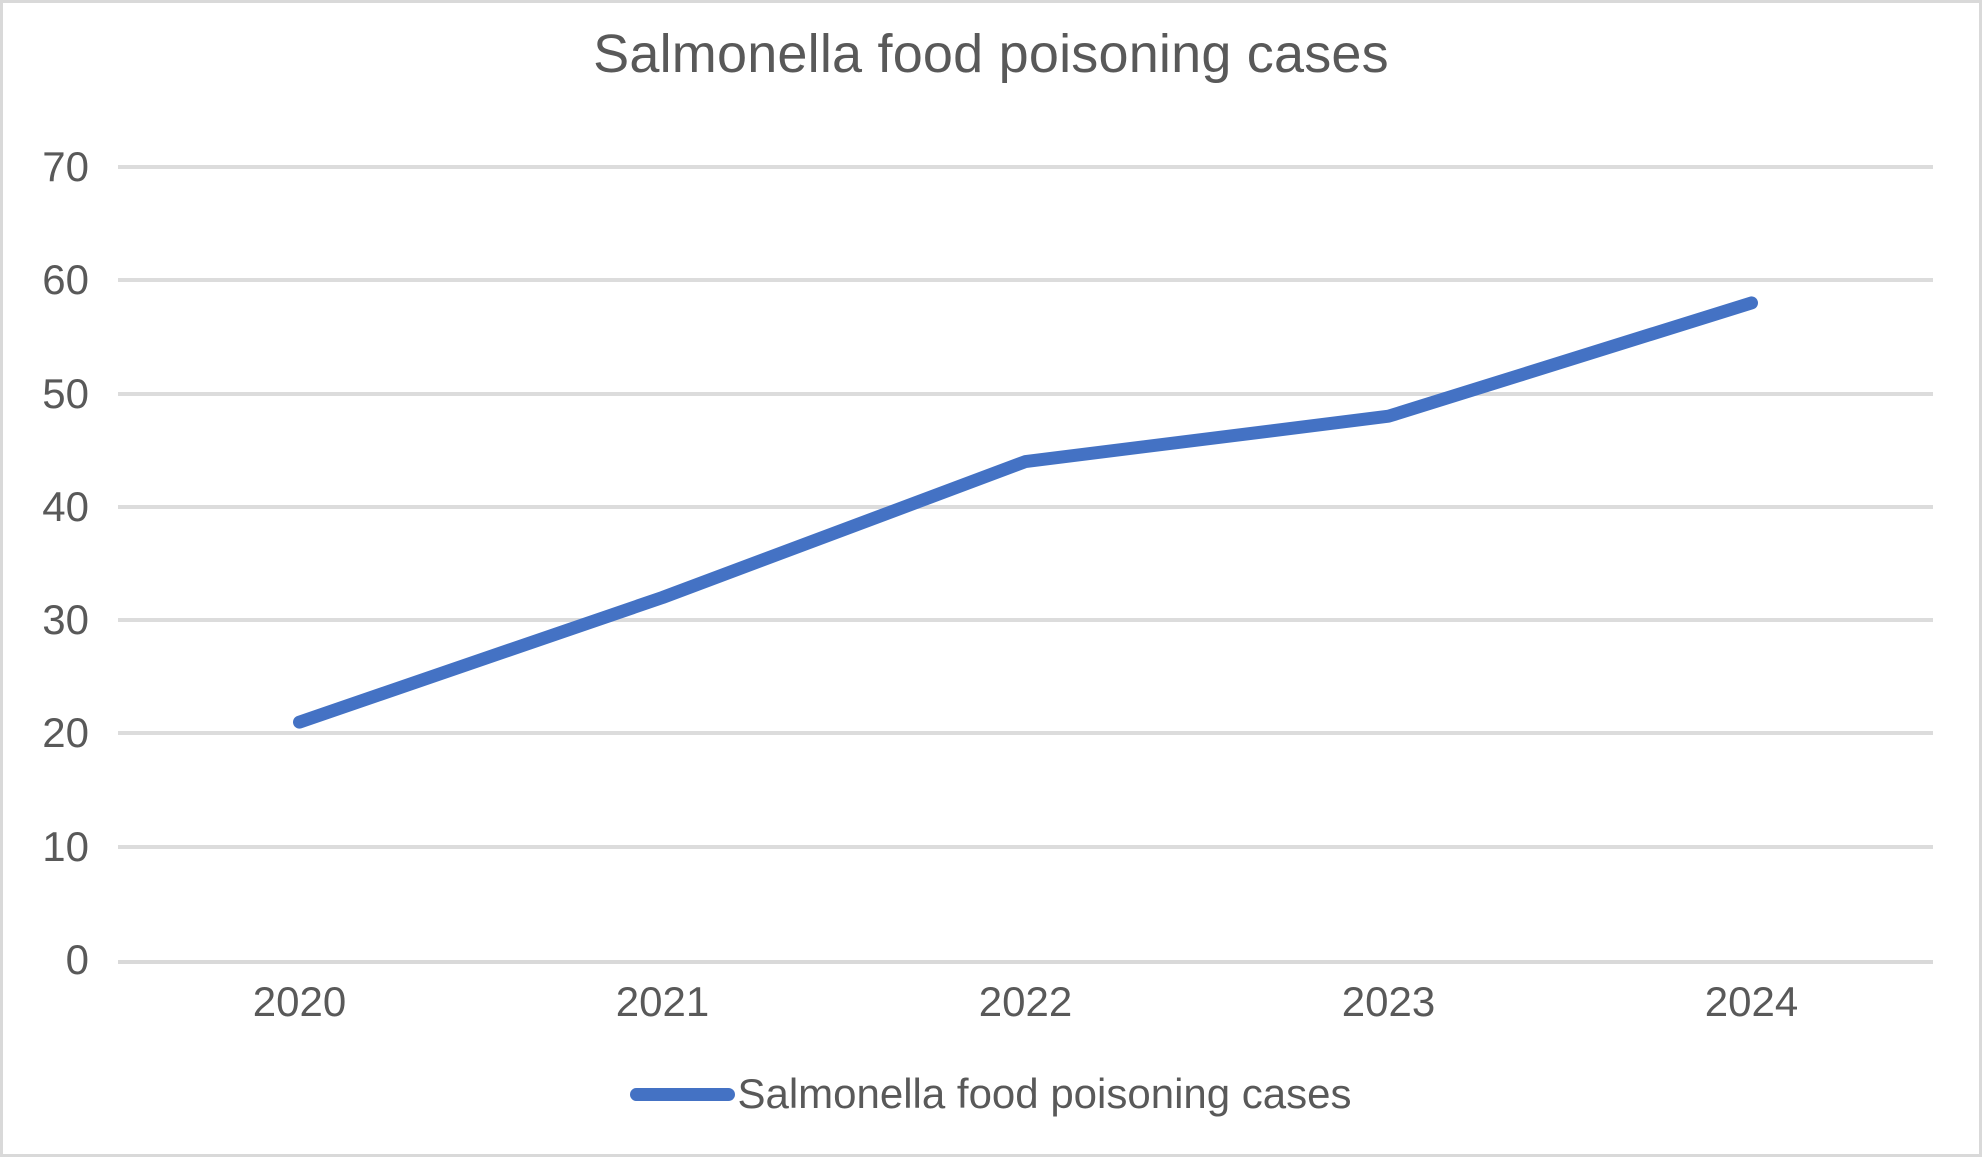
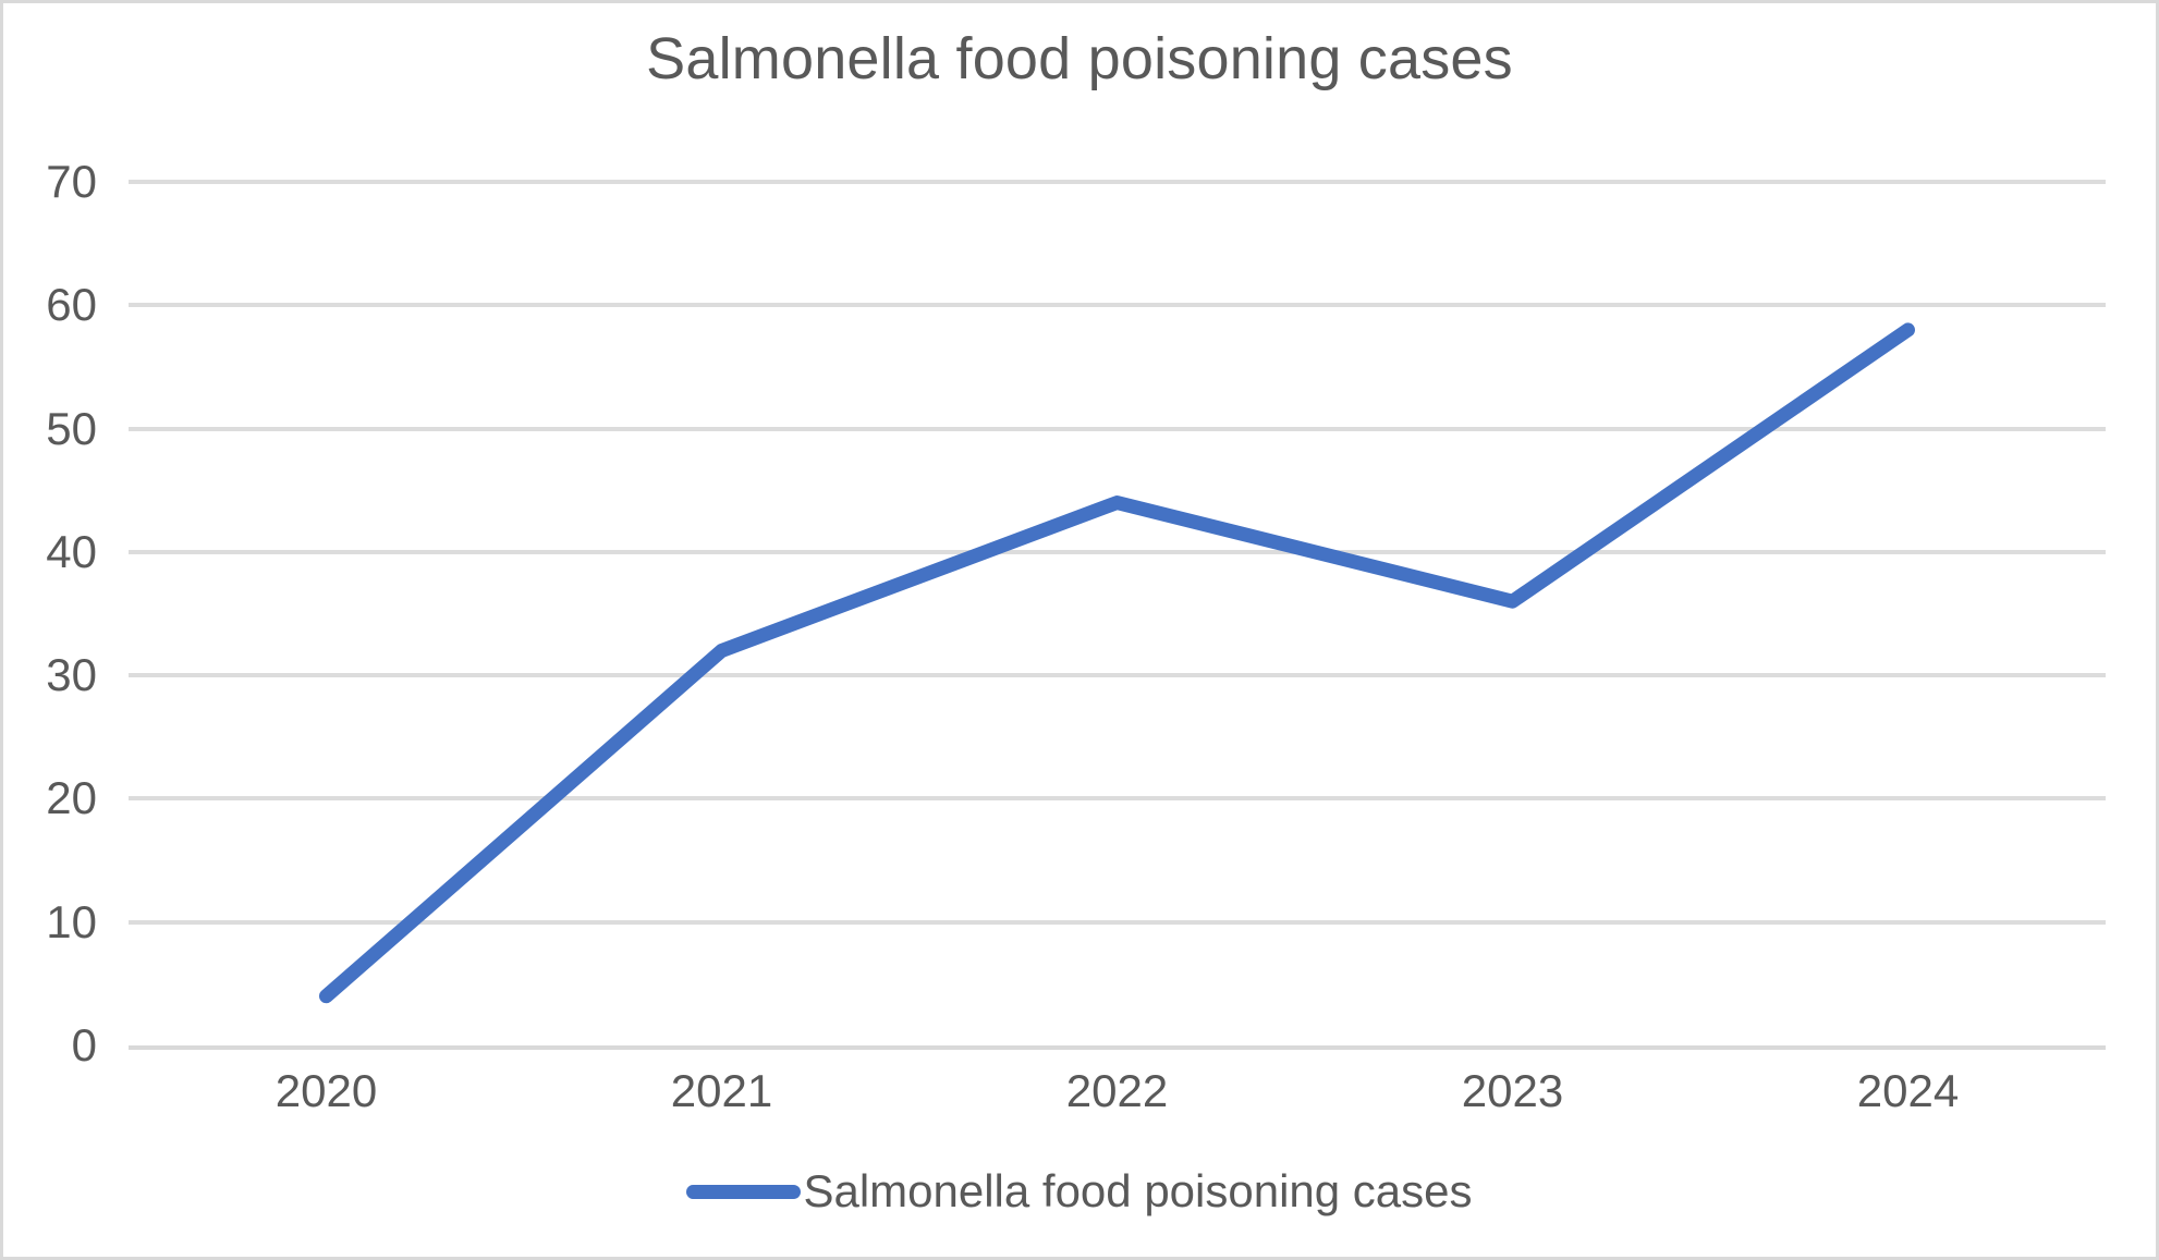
2020: 21 -> 4
2023: 48 -> 36
